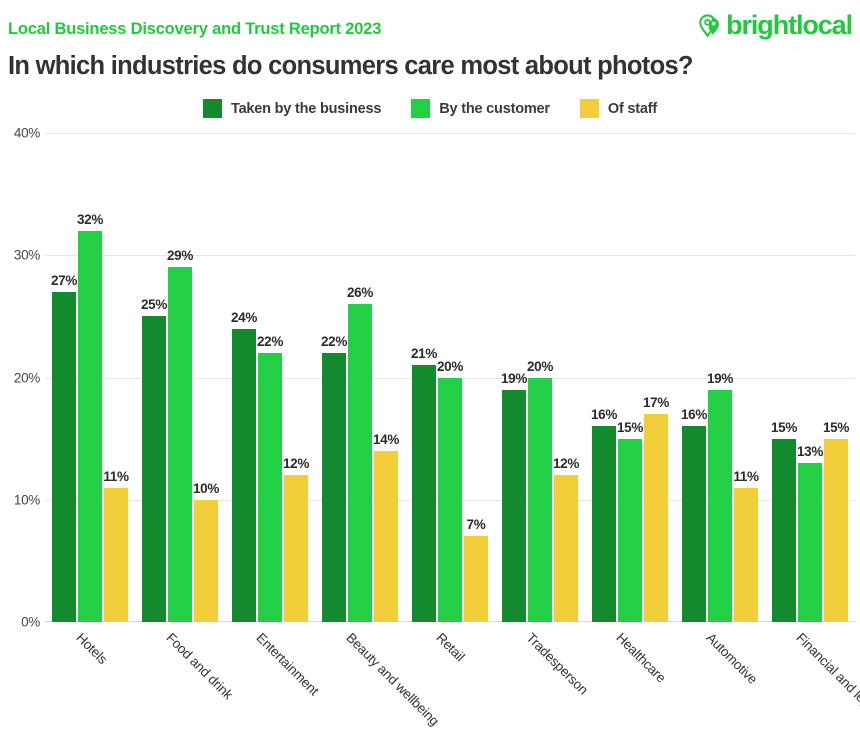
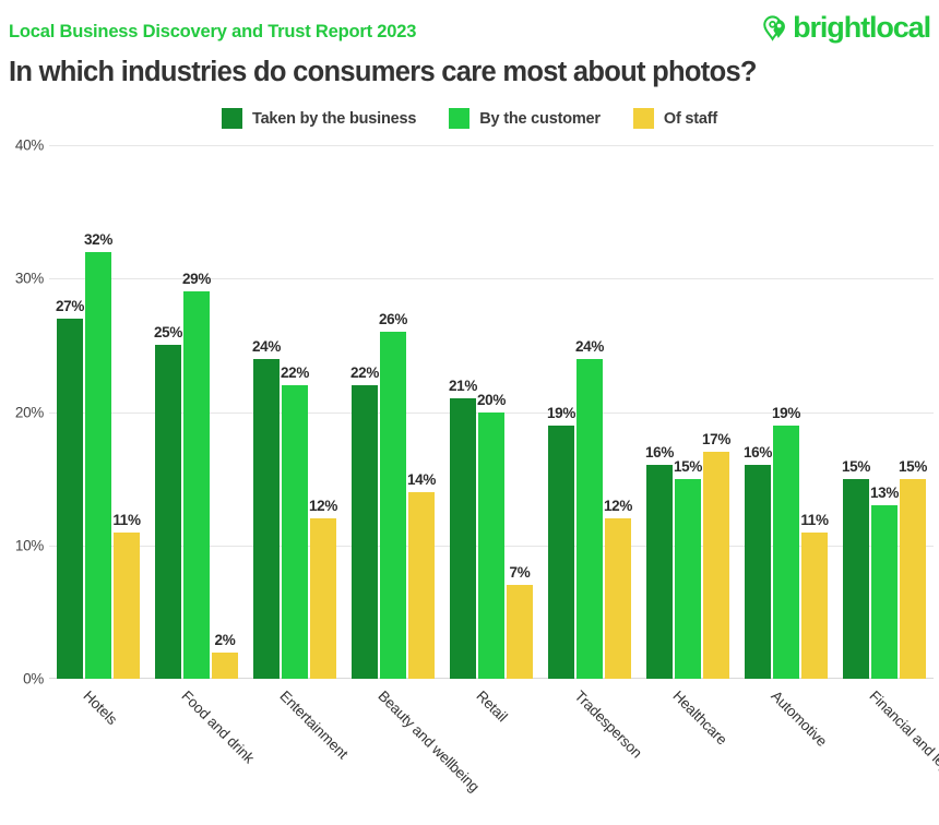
Of staff/Food and drink: 10% -> 2%
By the customer/Tradesperson: 20% -> 24%
